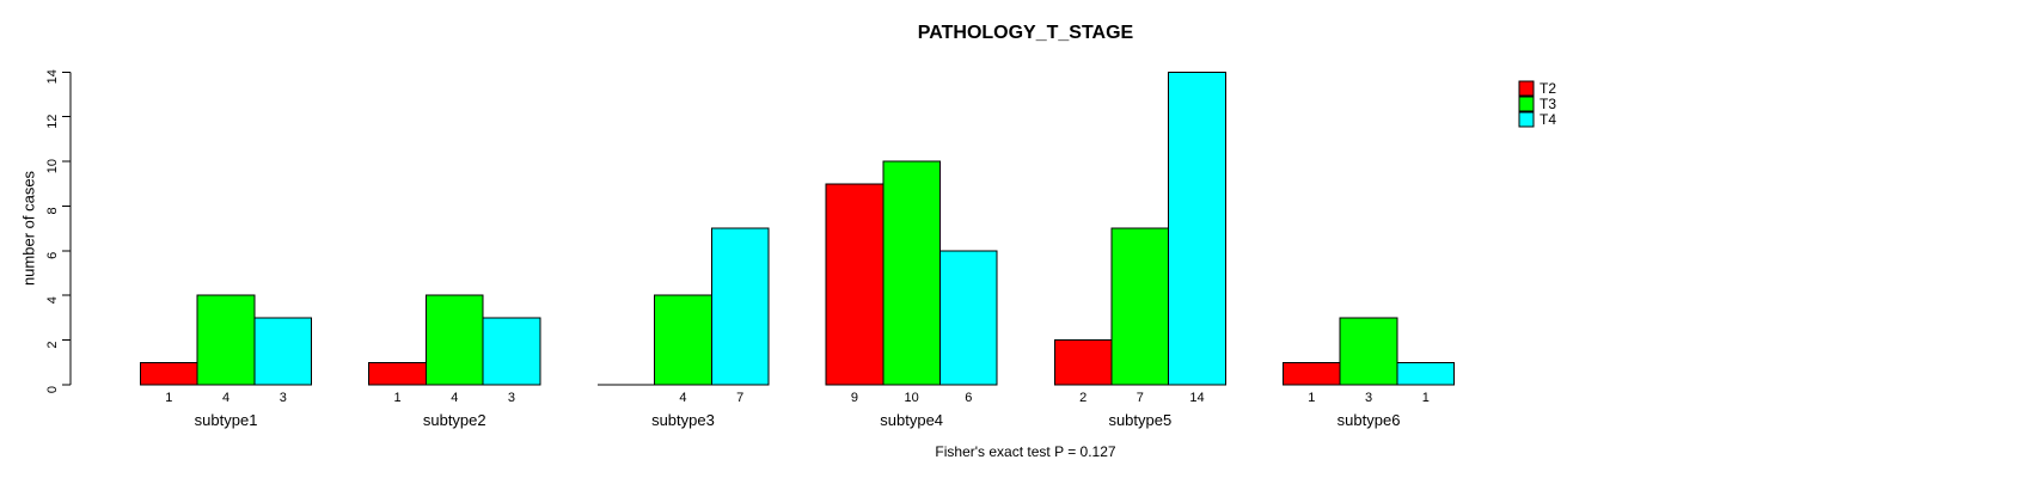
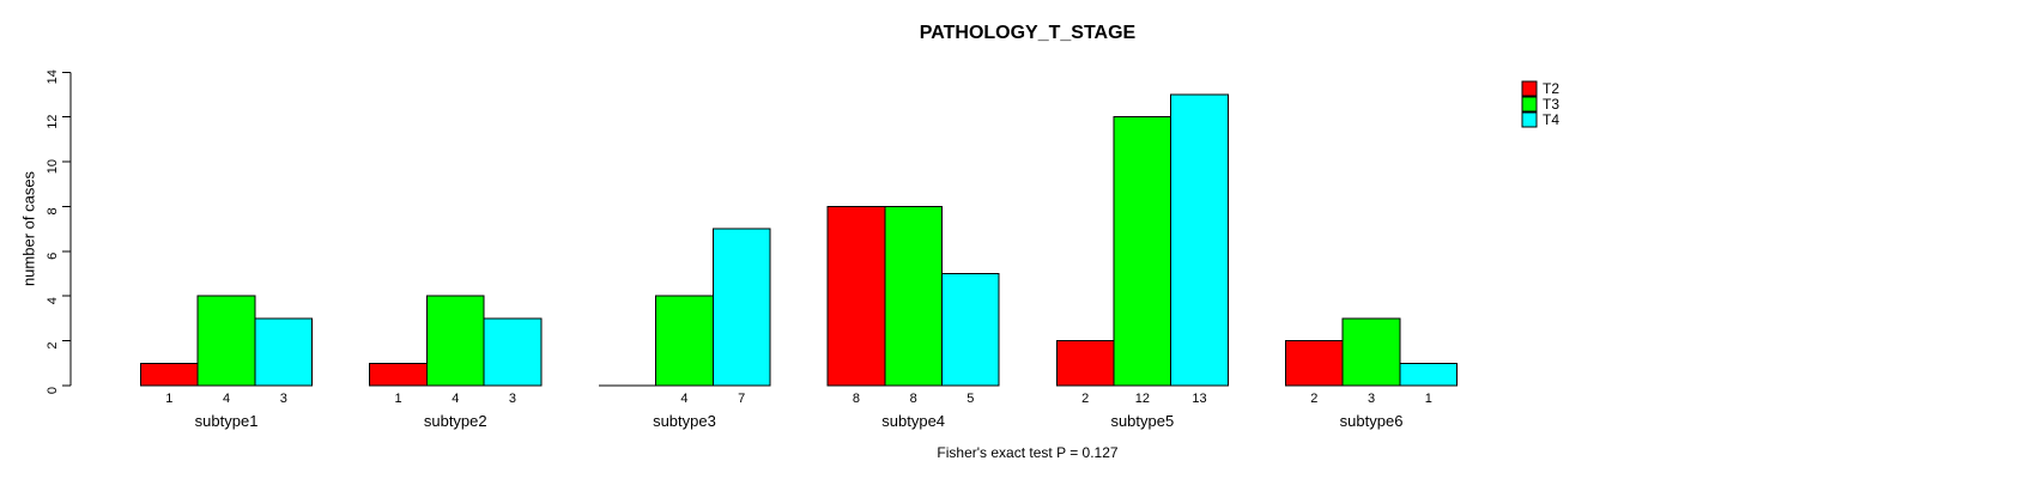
T2/subtype4: 9 -> 8
T3/subtype4: 10 -> 8
T4/subtype4: 6 -> 5
T3/subtype5: 7 -> 12
T4/subtype5: 14 -> 13
T2/subtype6: 1 -> 2
